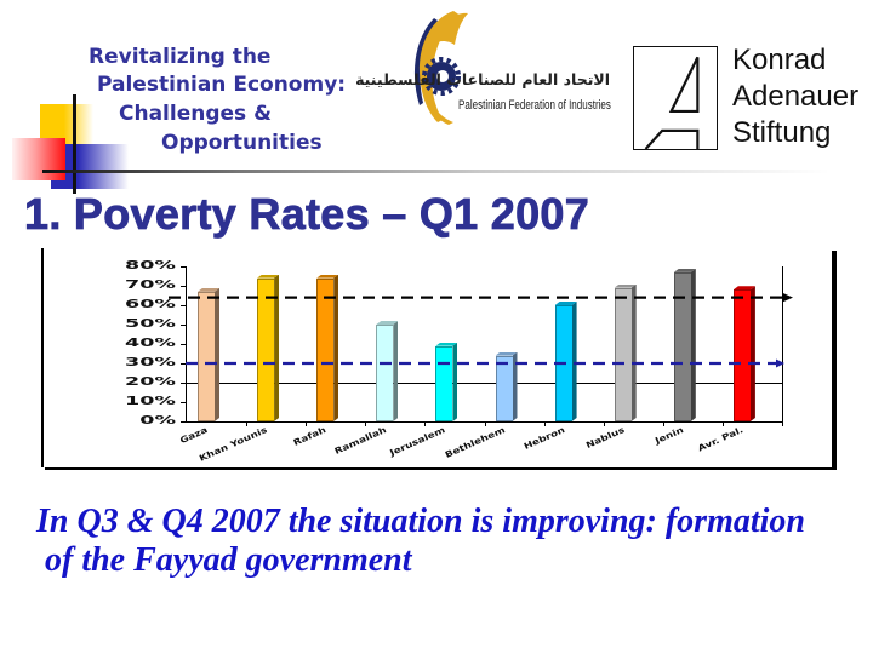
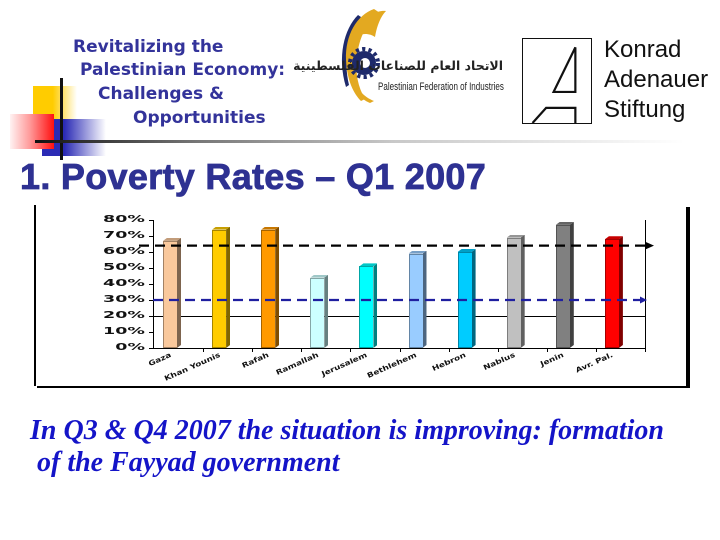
Ramallah: 50% -> 44%
Jerusalem: 39% -> 51%
Bethlehem: 34% -> 59%
